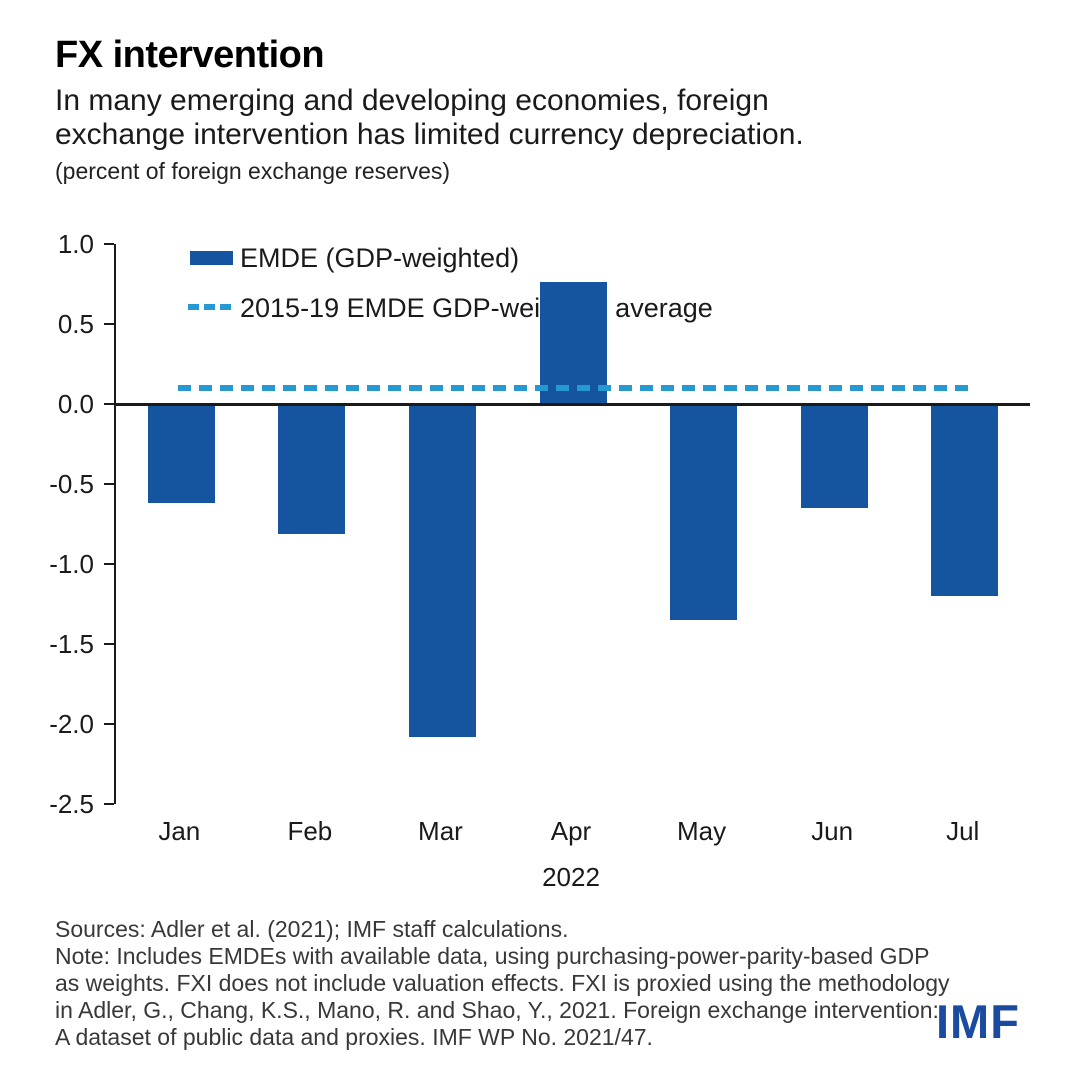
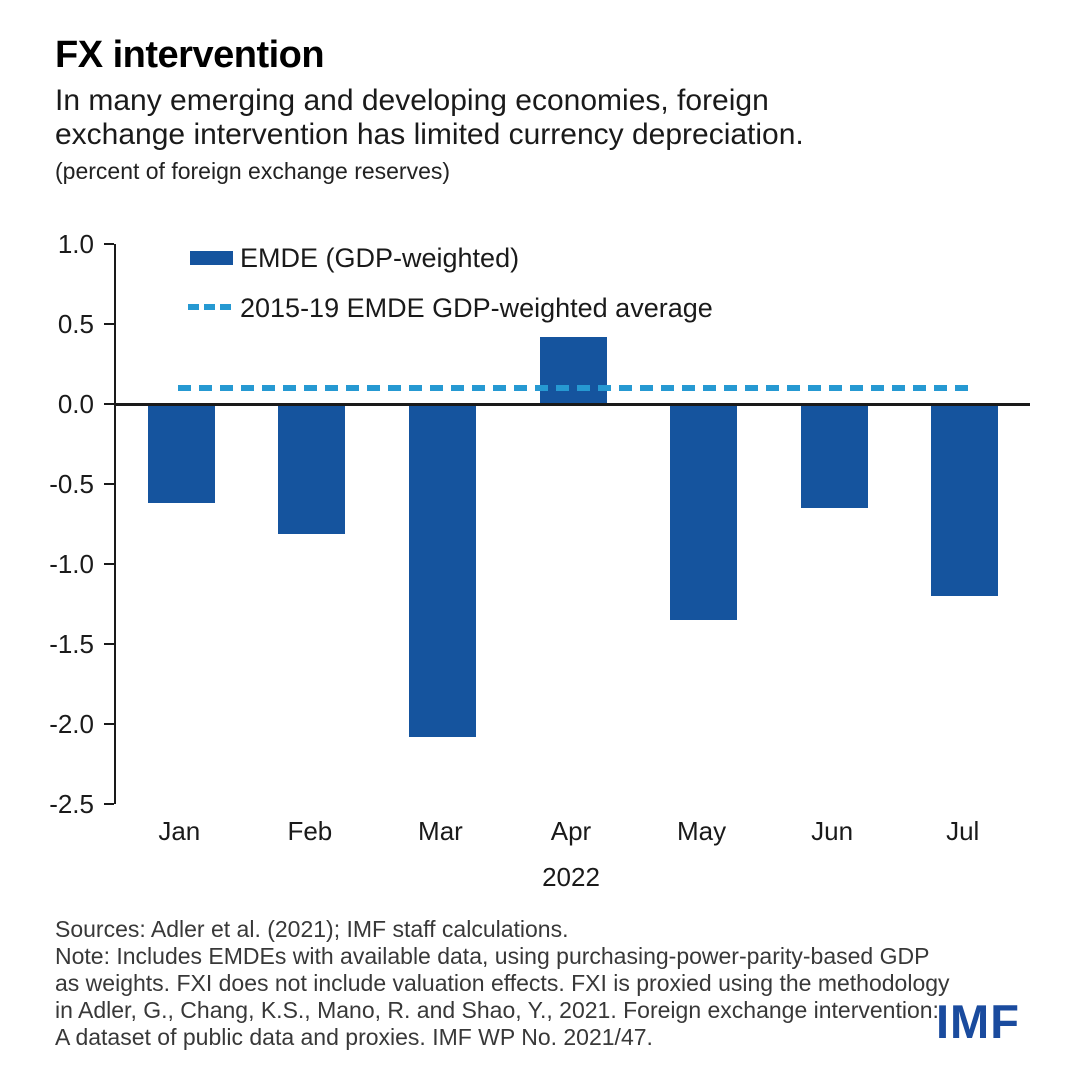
Apr: 0.76 -> 0.42
